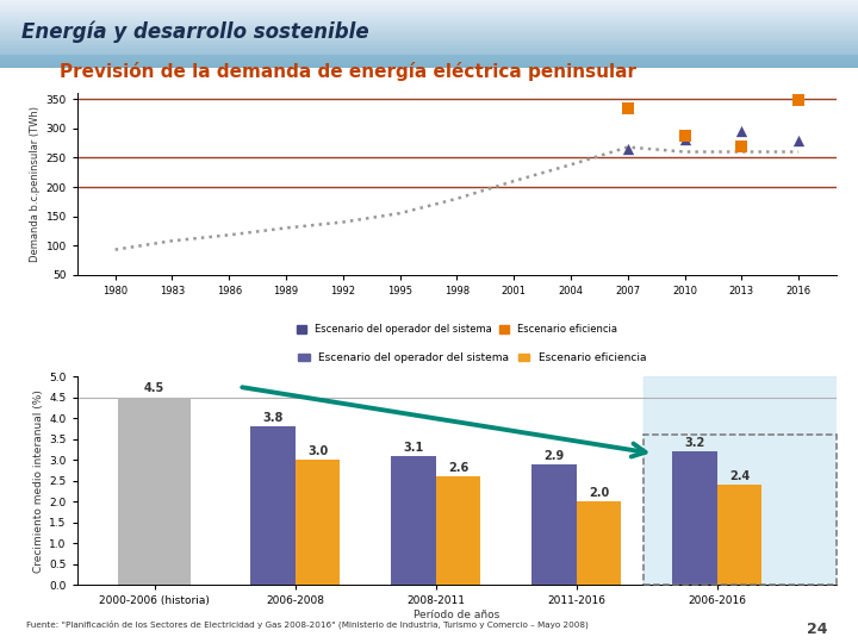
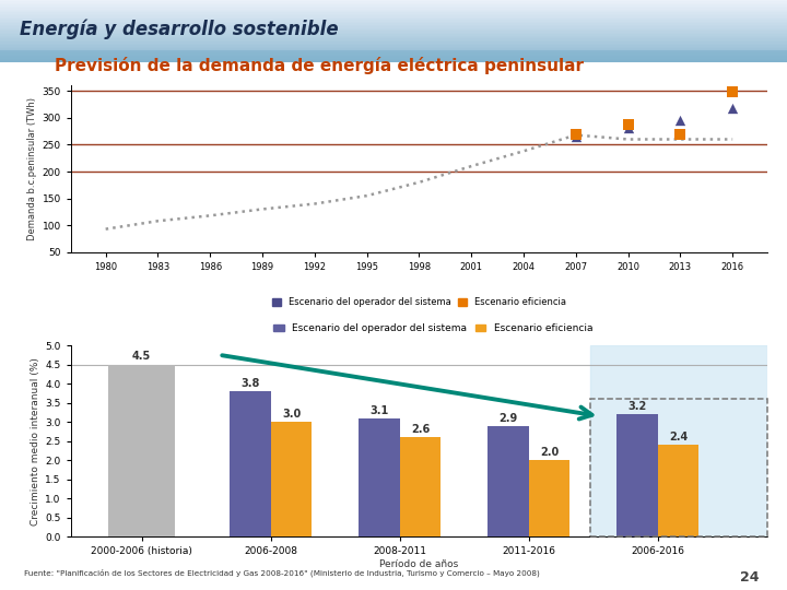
Escenario eficiencia/2007: 335 -> 270
Escenario del operador del sistema/2016: 280 -> 318
